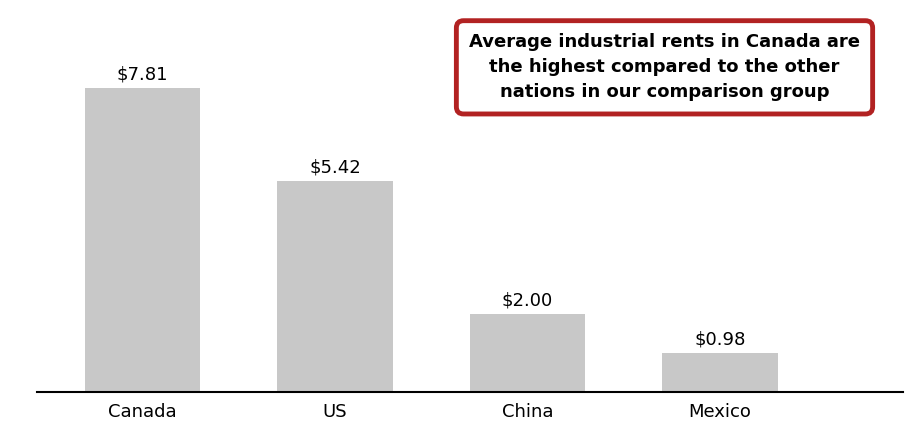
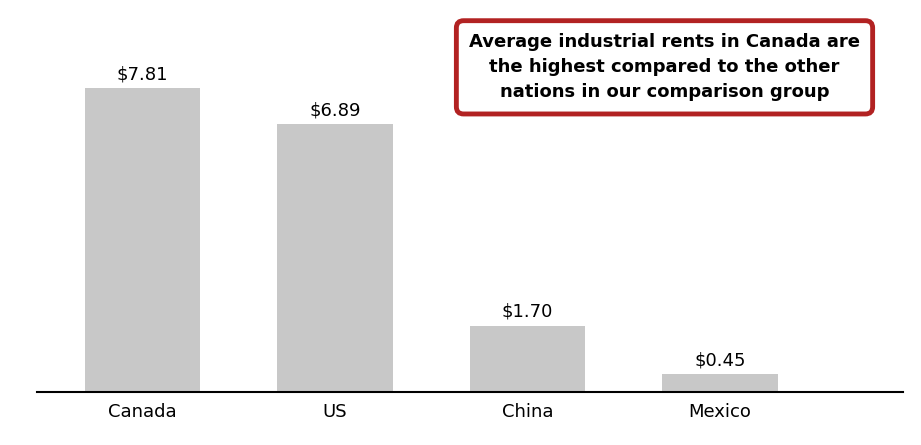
US: $5.42 -> $6.89
China: $2.00 -> $1.70
Mexico: $0.98 -> $0.45
